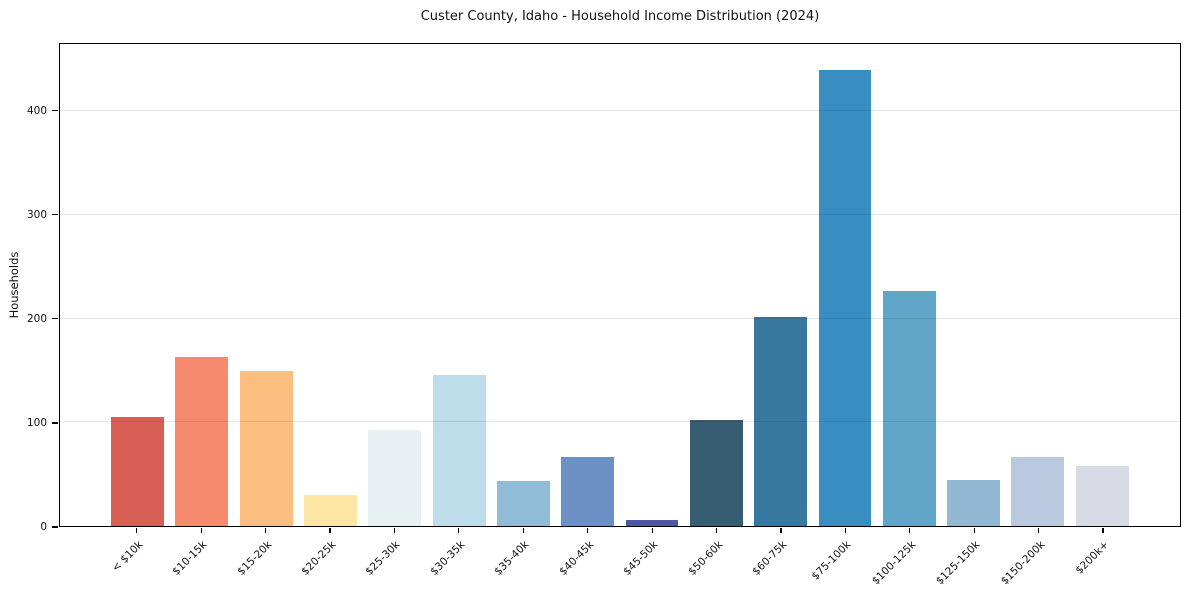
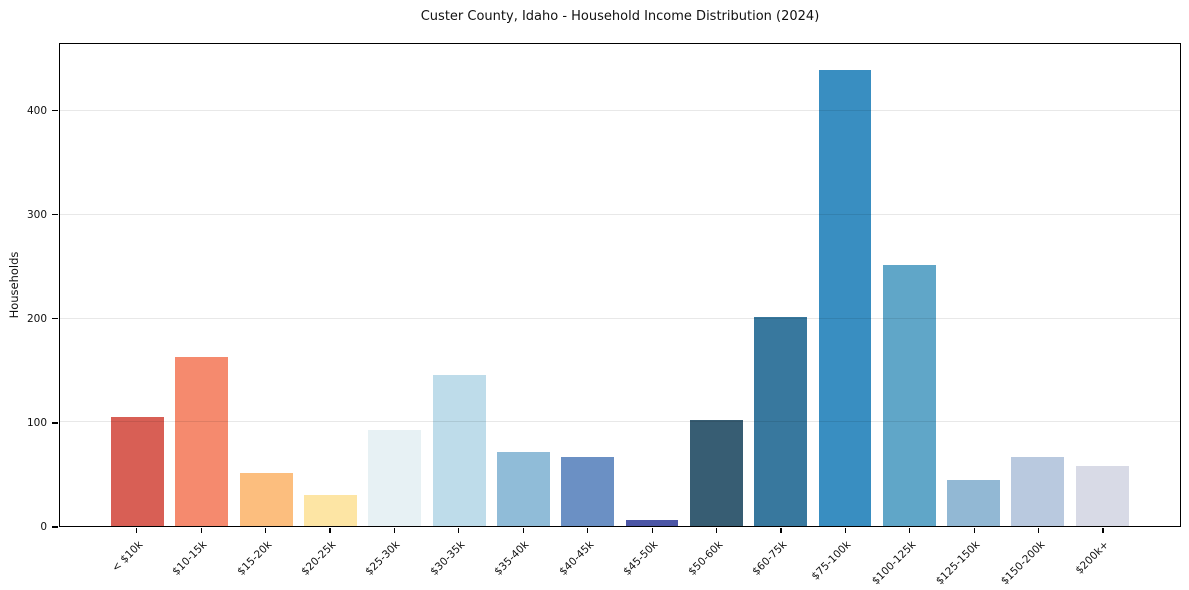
$15-20k: 150 -> 51
$35-40k: 43 -> 71
$100-125k: 227 -> 252
